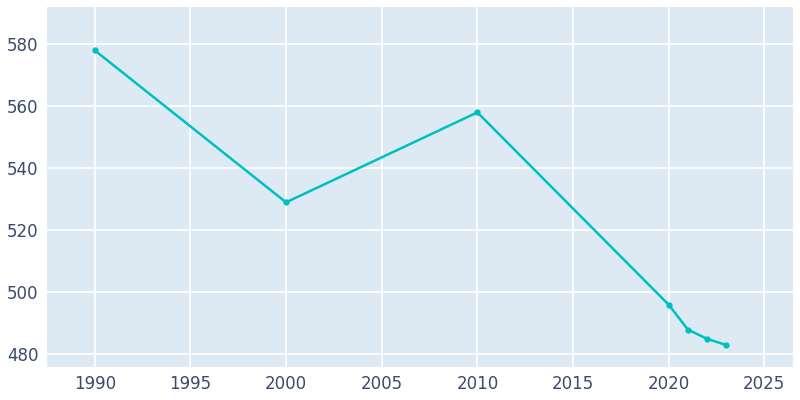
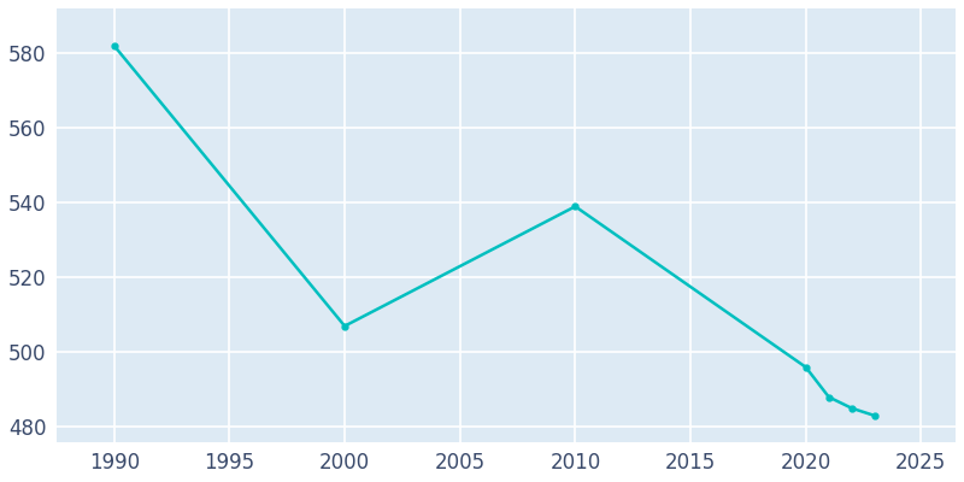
1990: 578 -> 582
2000: 529 -> 507
2010: 558 -> 539
